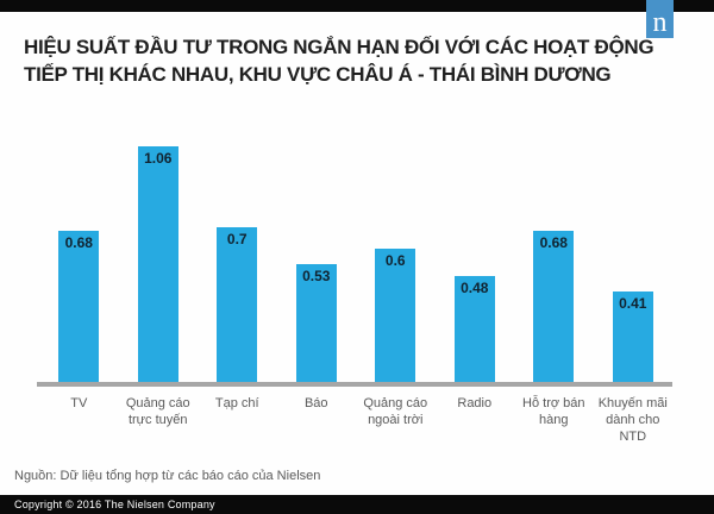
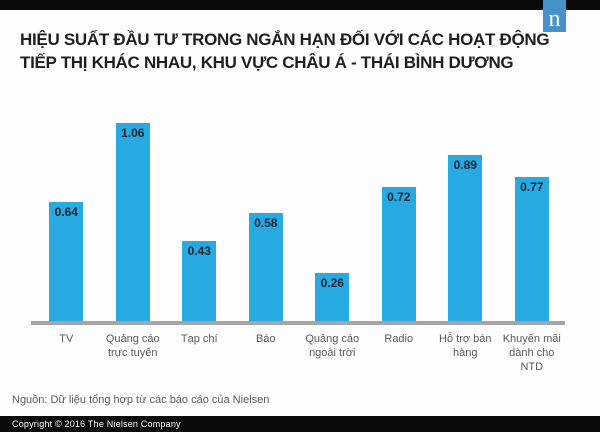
TV: 0.68 -> 0.64
Tạp chí: 0.7 -> 0.43
Báo: 0.53 -> 0.58
Quảng cáo ngoài trời: 0.6 -> 0.26
Radio: 0.48 -> 0.72
Hỗ trợ bán hàng: 0.68 -> 0.89
Khuyến mãi dành cho NTD: 0.41 -> 0.77
